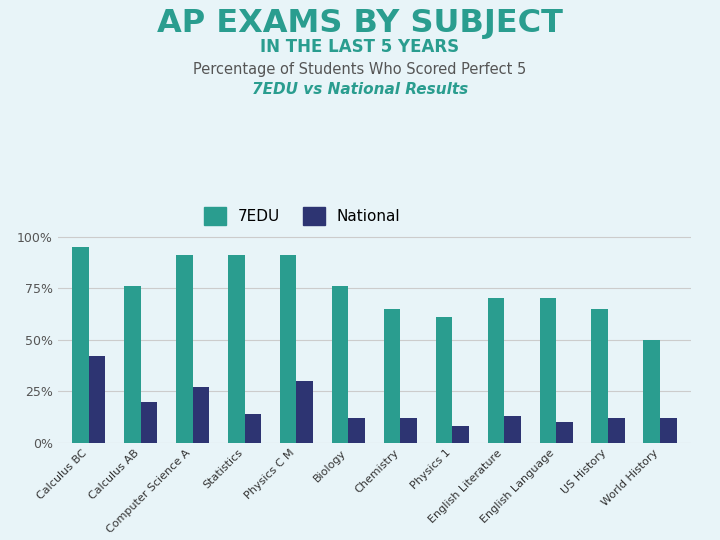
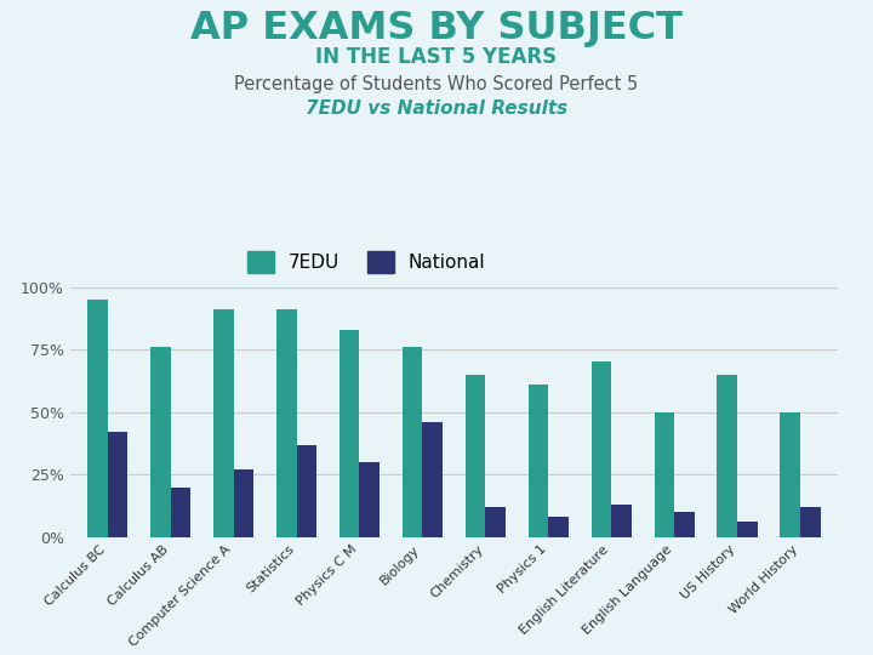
National/Statistics: 14% -> 37%
7EDU/Physics C M: 91% -> 83%
National/Biology: 12% -> 46%
7EDU/English Language: 70% -> 50%
National/US History: 12% -> 6%
